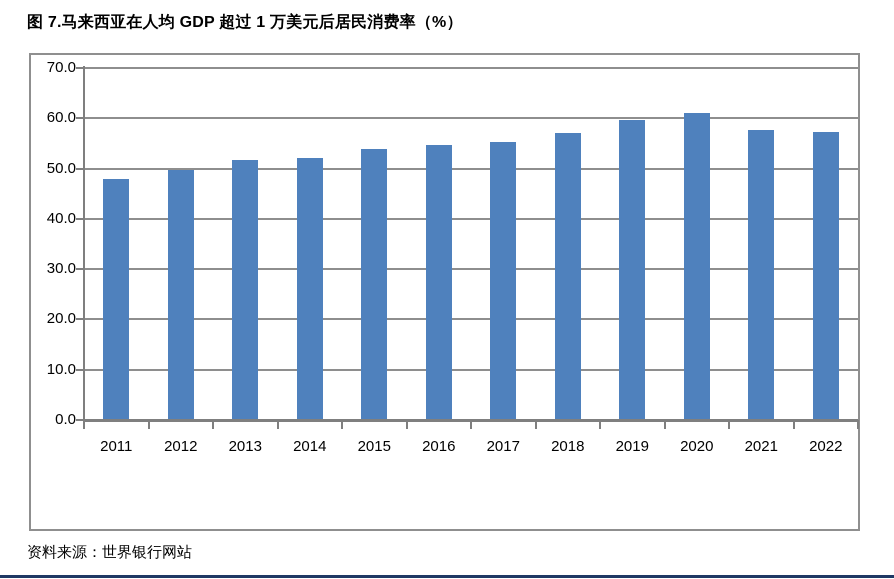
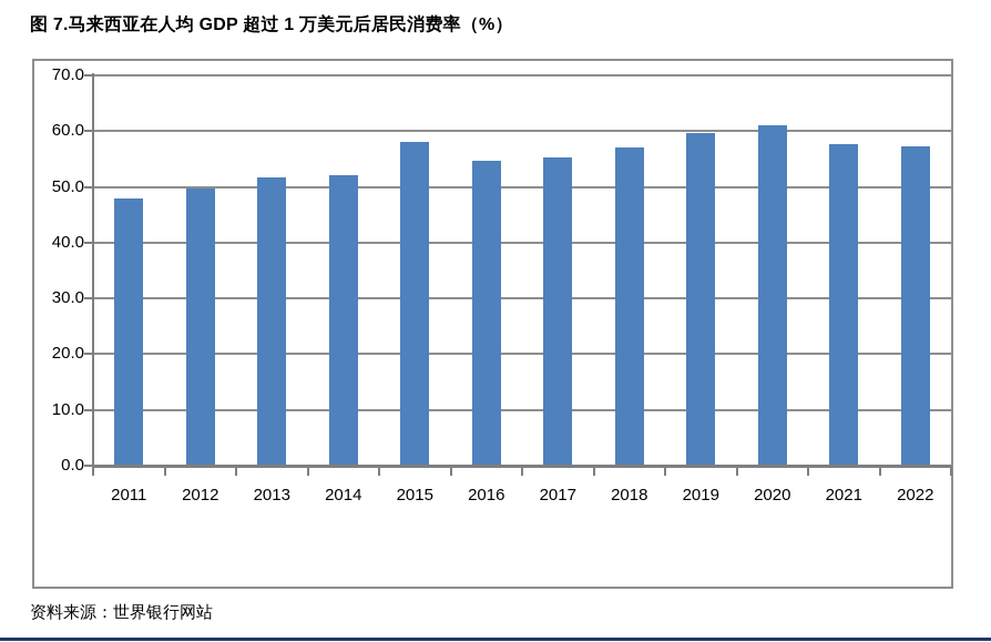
2015: 54 -> 58
